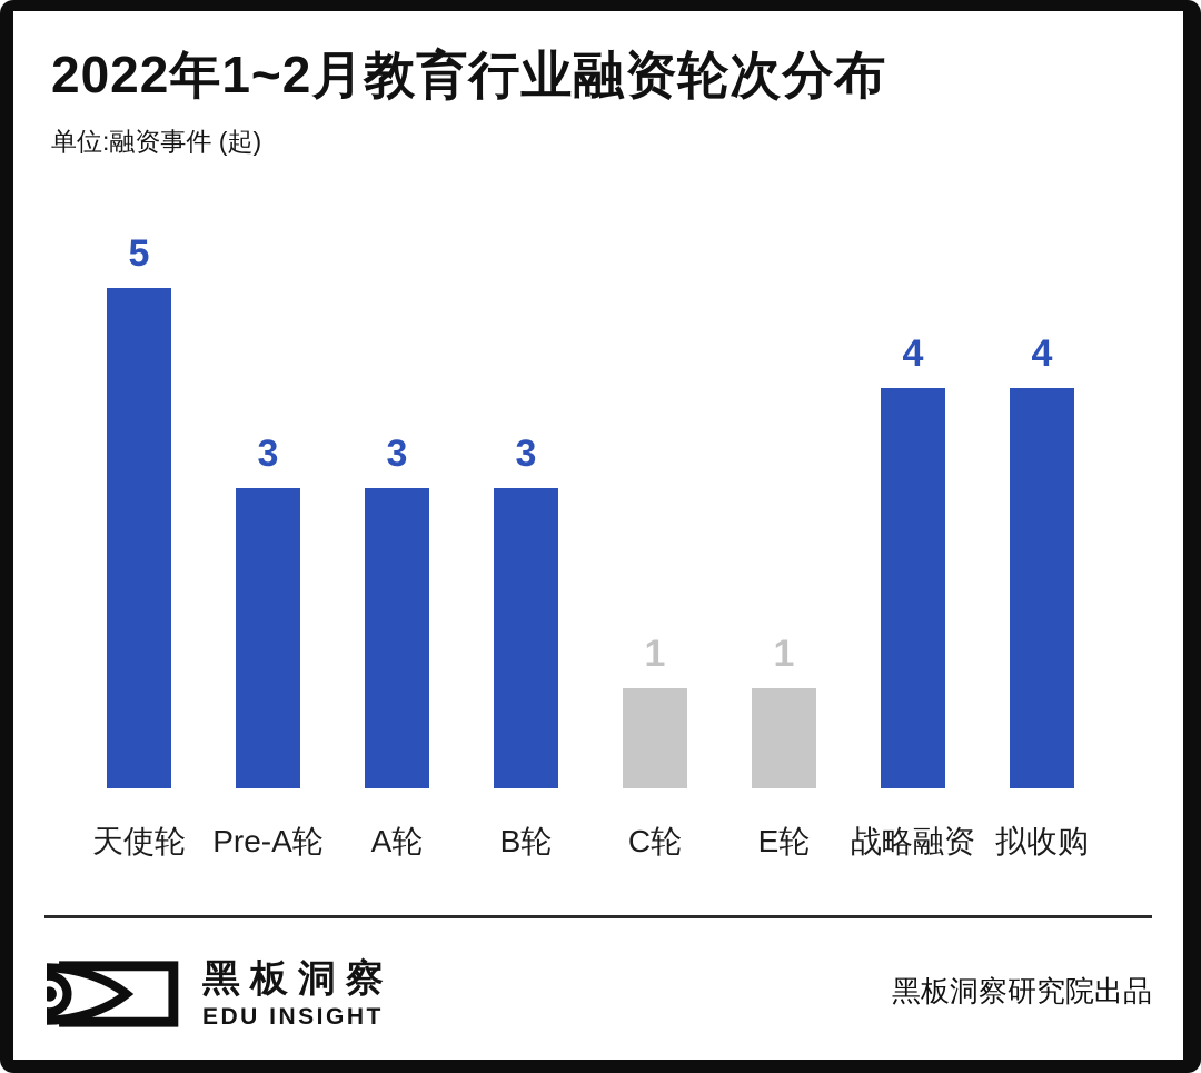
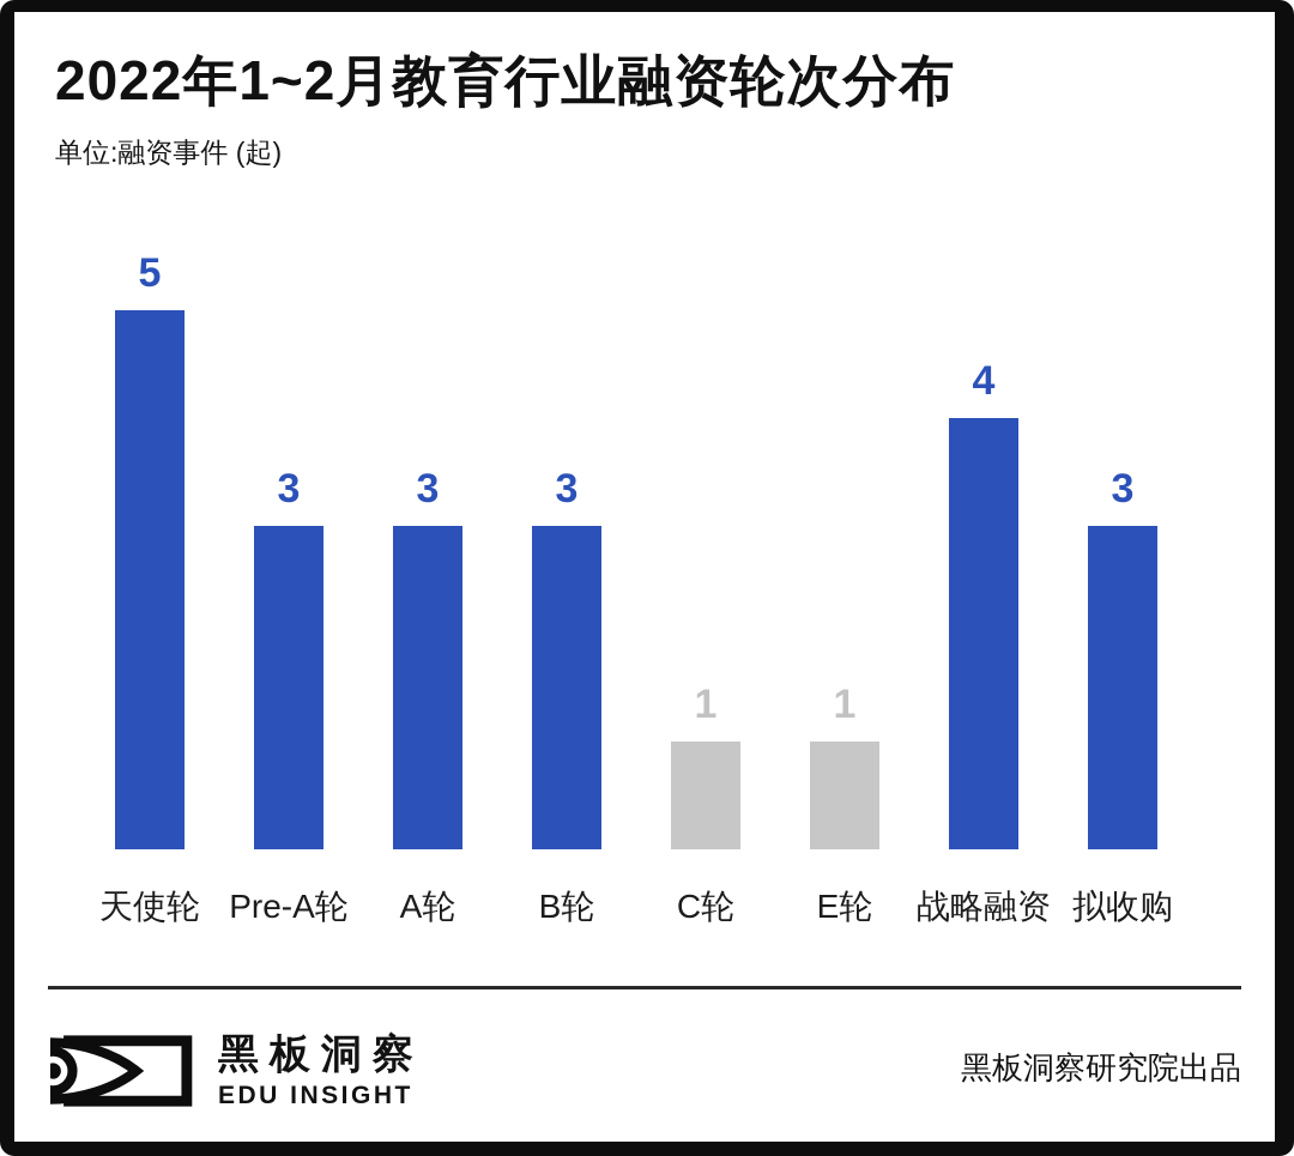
拟收购: 4 -> 3
